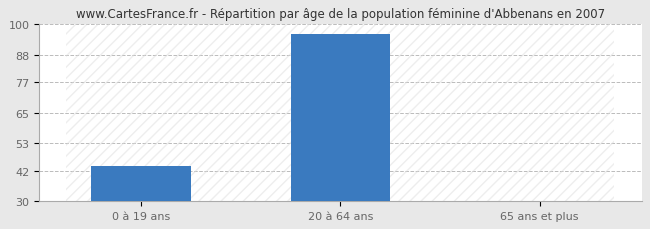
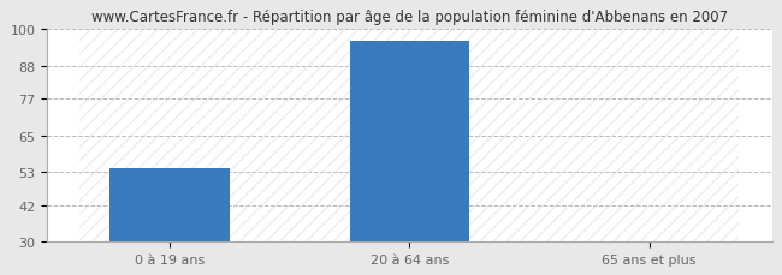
0 à 19 ans: 44 -> 54
